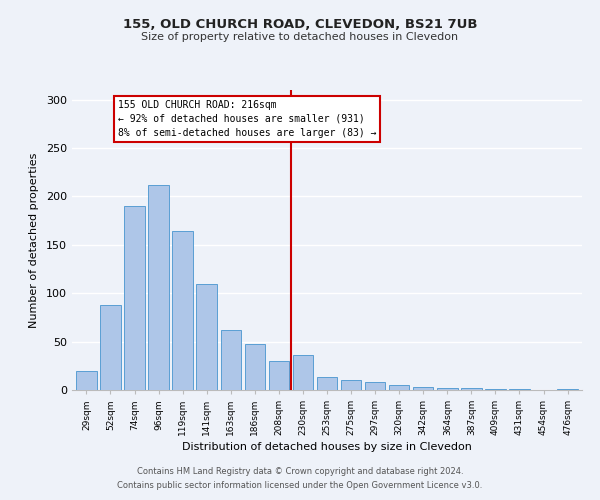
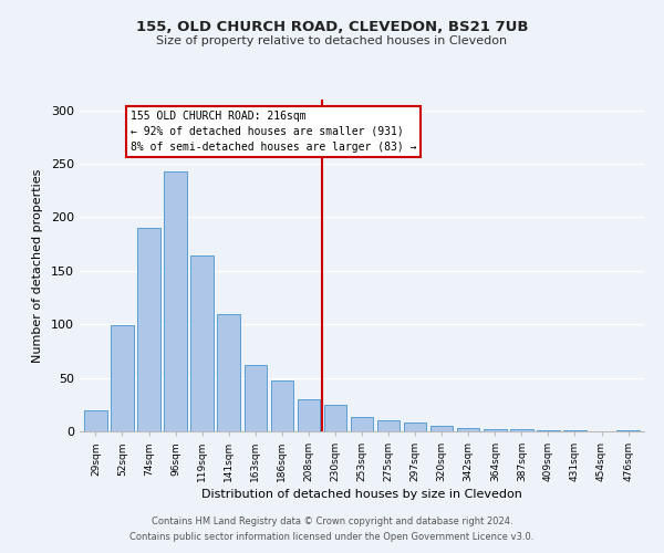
52sqm: 88 -> 99
96sqm: 212 -> 243
230sqm: 36 -> 25
